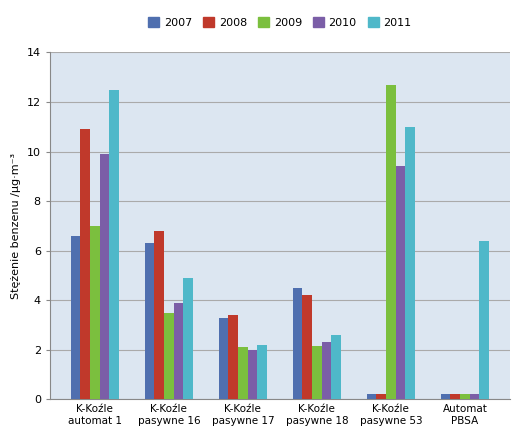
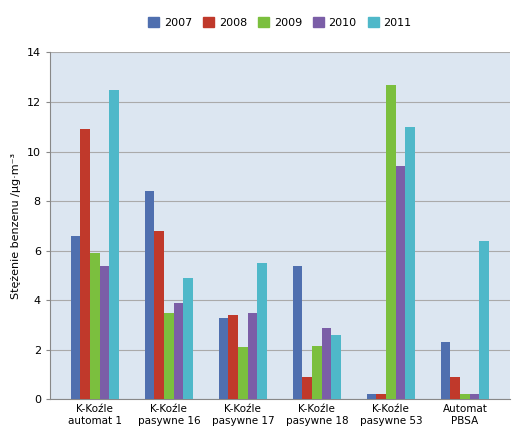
2009/K-Koźle automat 1: 7.00 -> 5.90
2010/K-Koźle automat 1: 9.9 -> 5.4
2007/K-Koźle pasywne 16: 6.3 -> 8.4
2010/K-Koźle pasywne 17: 2.0 -> 3.5
2011/K-Koźle pasywne 17: 2.2 -> 5.5
2007/K-Koźle pasywne 18: 4.5 -> 5.4
2008/K-Koźle pasywne 18: 4.2 -> 0.9
2010/K-Koźle pasywne 18: 2.3 -> 2.9
2007/Automat PBSA: 0.2 -> 2.3
2008/Automat PBSA: 0.2 -> 0.9
